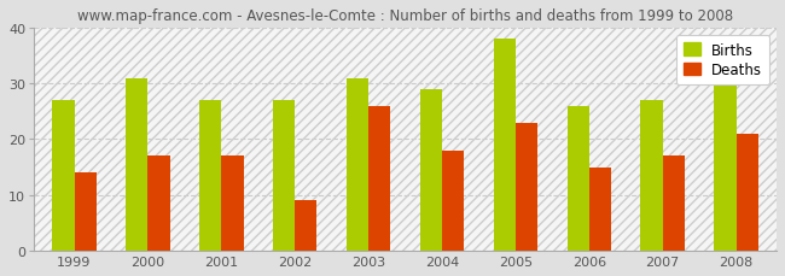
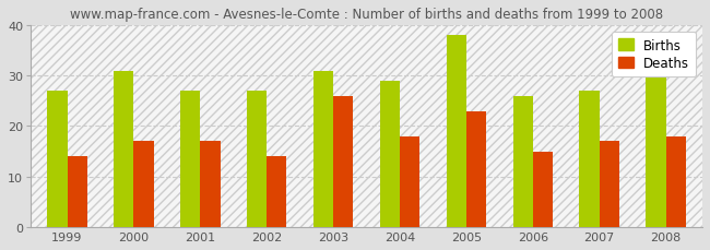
Deaths/2002: 9 -> 14
Deaths/2008: 21 -> 18
